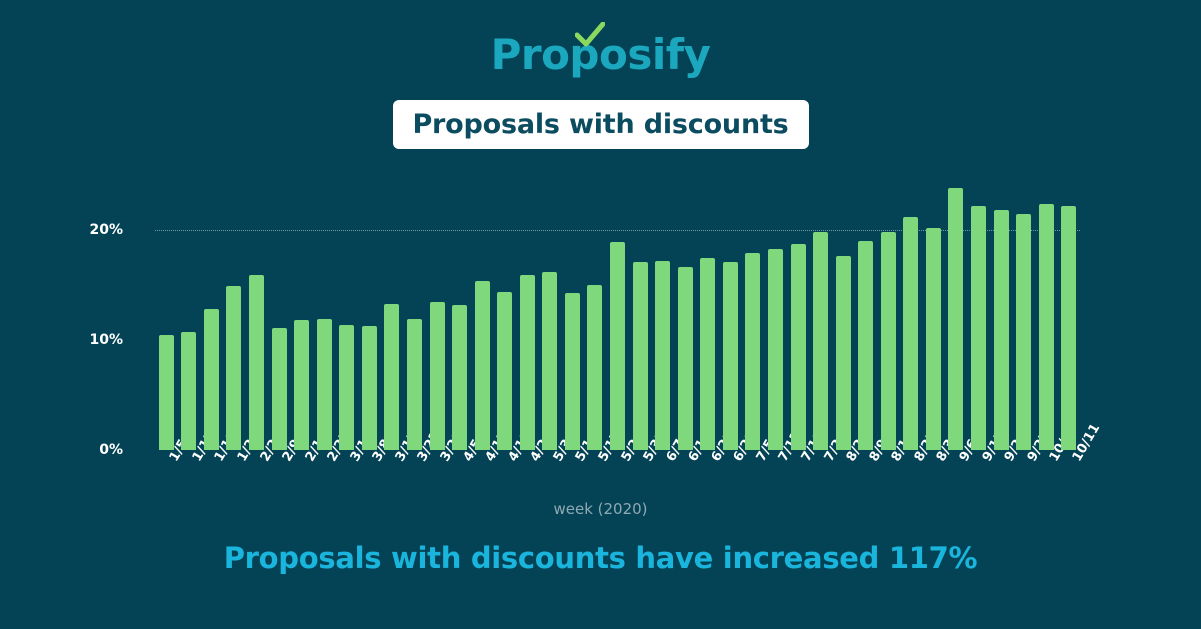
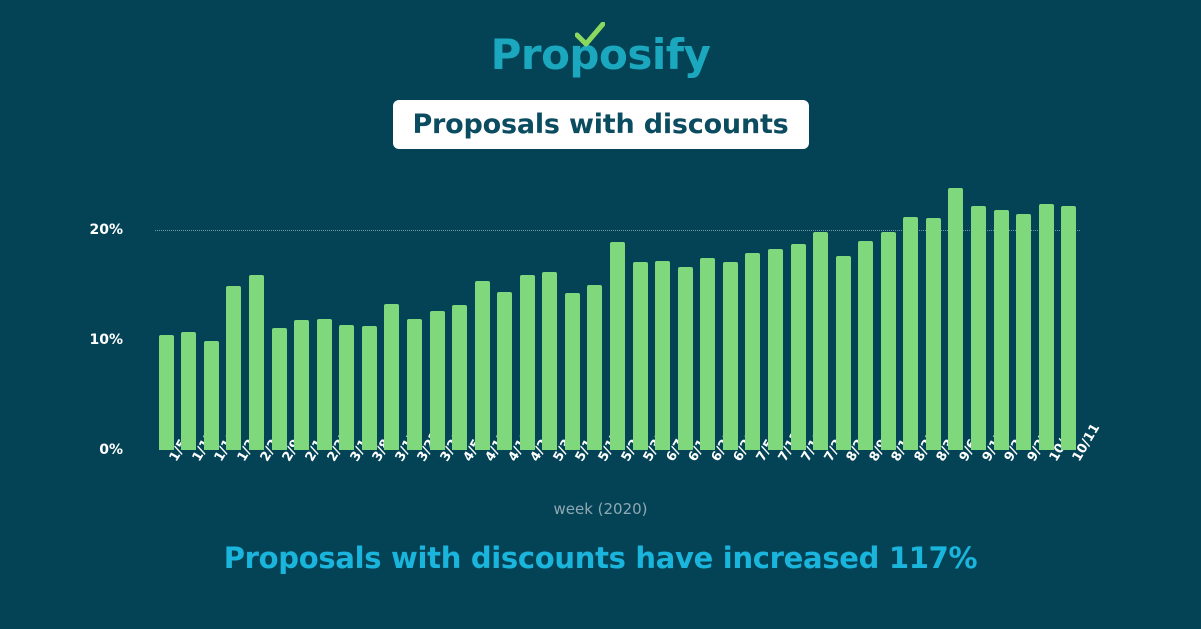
1/19: 12.8% -> 9.9%
3/29: 13.5% -> 12.6%
8/30: 20.2% -> 21.1%
